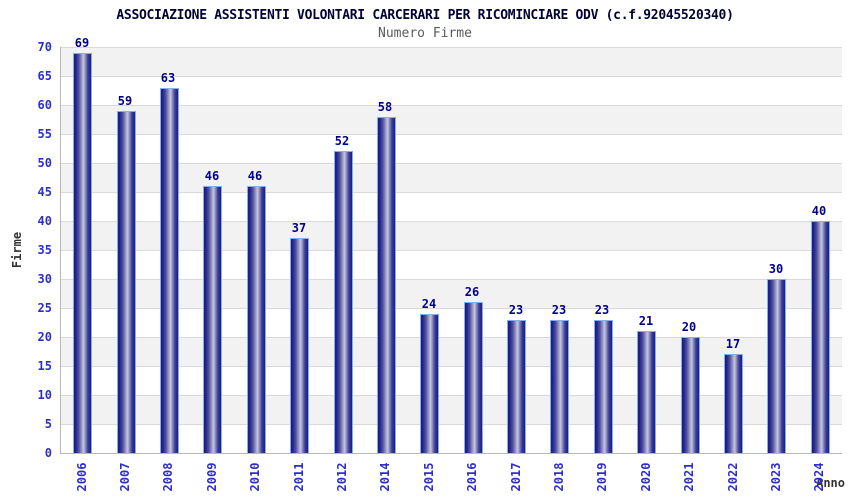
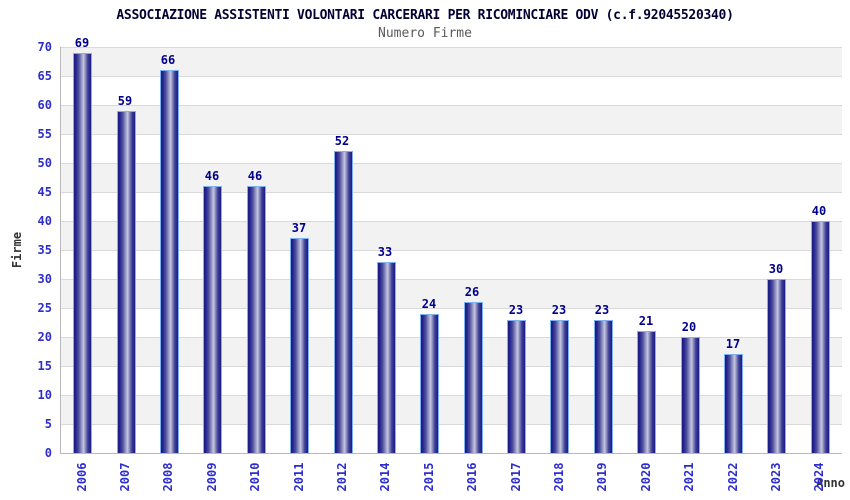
2008: 63 -> 66
2014: 58 -> 33
